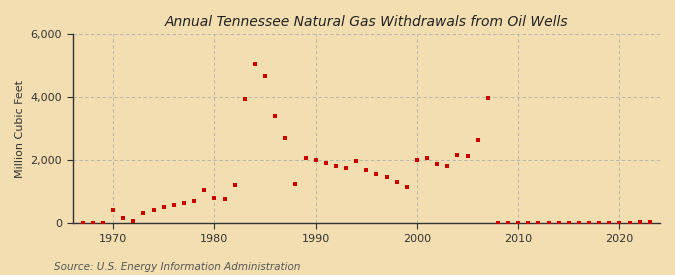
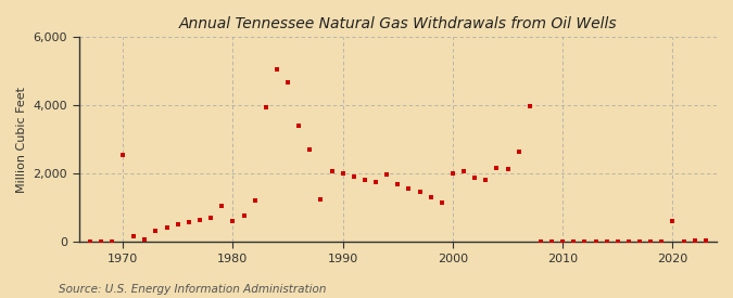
1970: 430 -> 2,550
1980: 800 -> 600
2020: 0 -> 600
